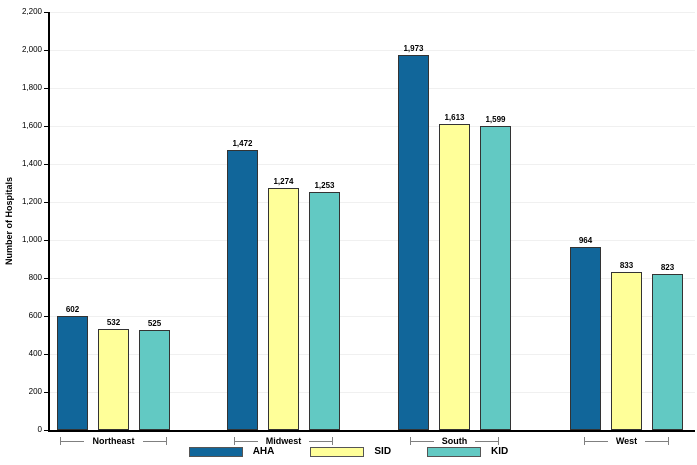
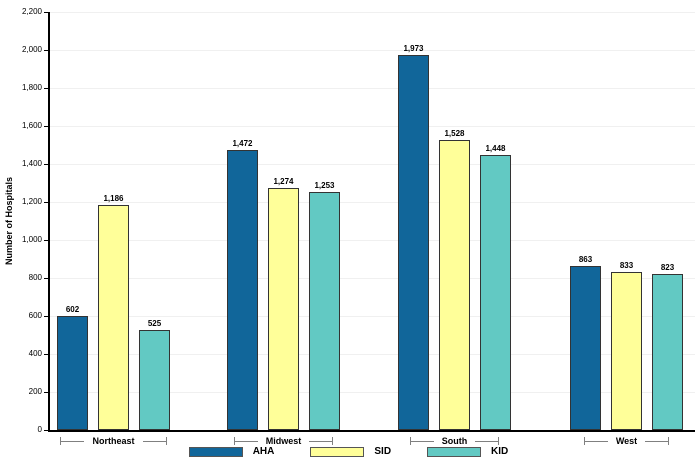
SID/Northeast: 532 -> 1,186
SID/South: 1,613 -> 1,528
KID/South: 1,599 -> 1,448
AHA/West: 964 -> 863
